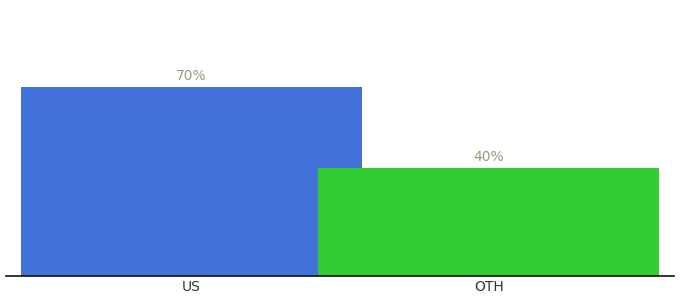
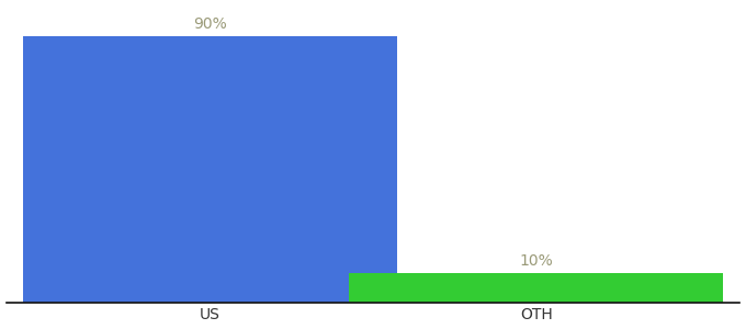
US: 70% -> 90%
OTH: 40% -> 10%
